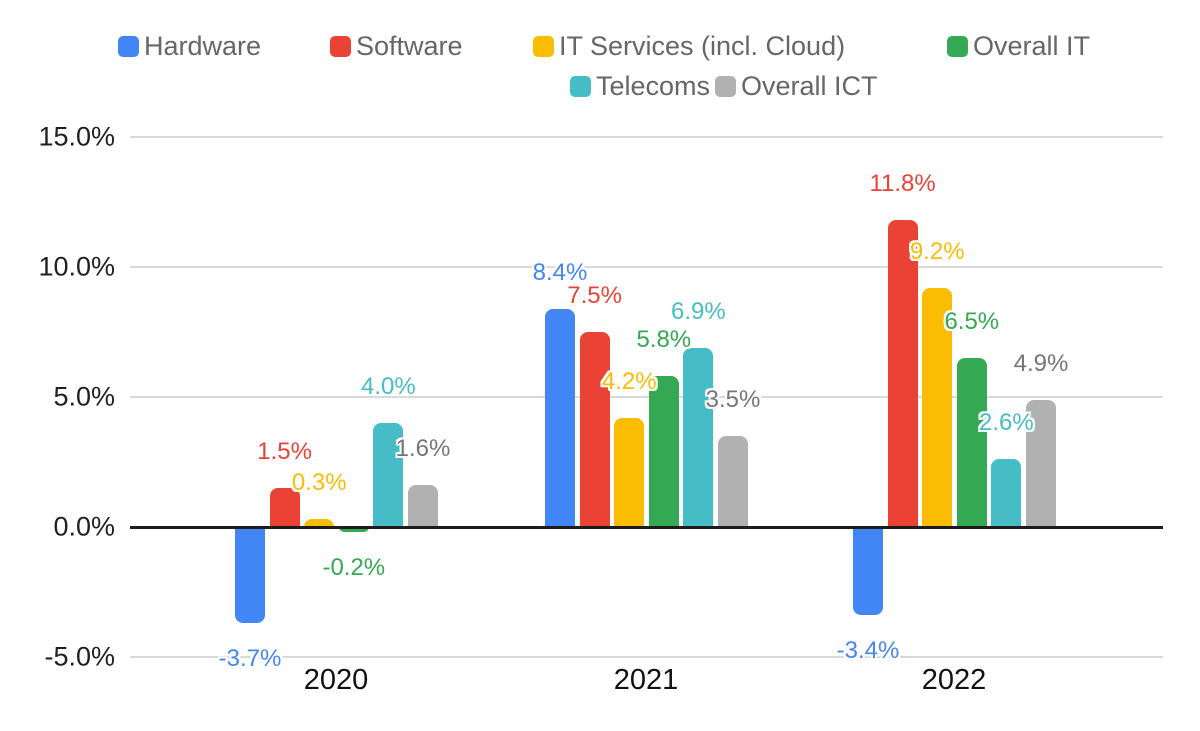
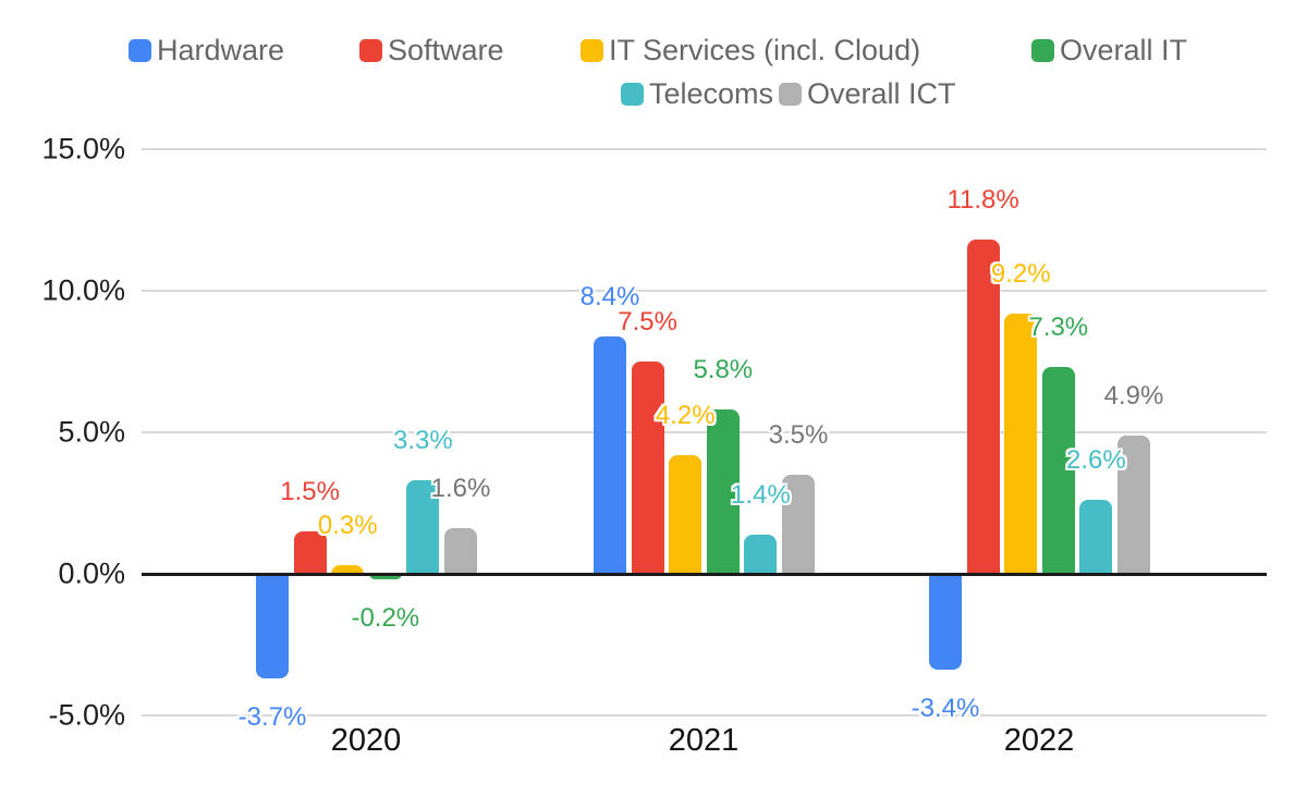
Telecoms/2020: 4.0% -> 3.3%
Telecoms/2021: 6.9% -> 1.4%
Overall IT/2022: 6.5% -> 7.3%
